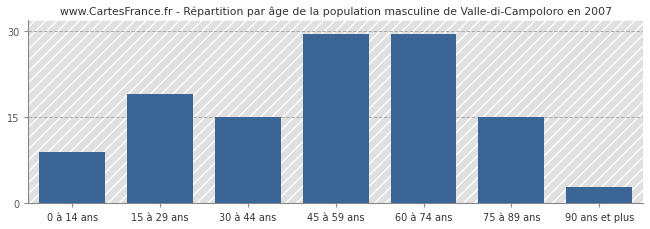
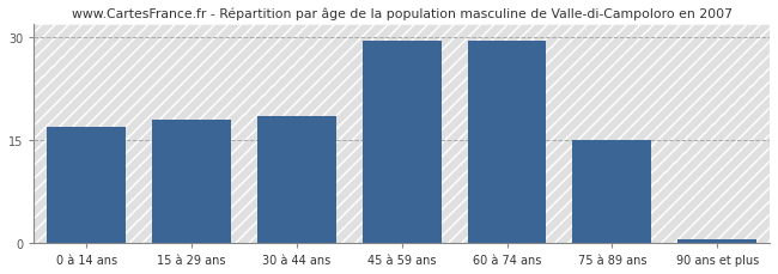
0 à 14 ans: 9.0 -> 17.0
15 à 29 ans: 19.0 -> 18.0
30 à 44 ans: 15.0 -> 18.5
90 ans et plus: 2.8 -> 0.5
